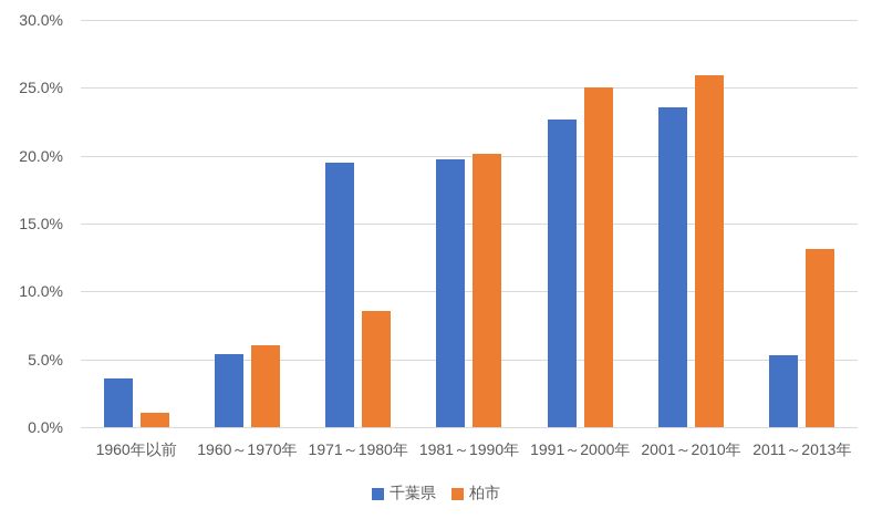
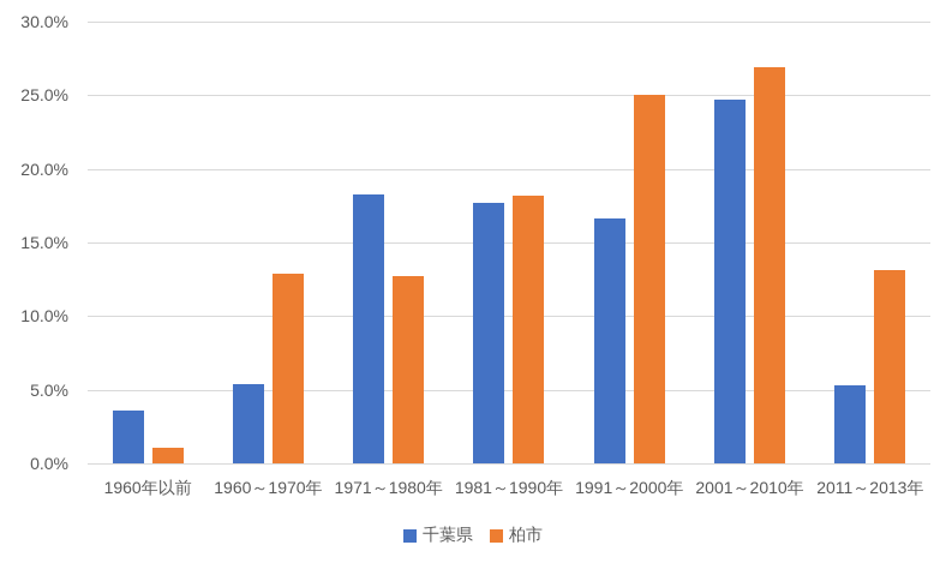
柏市/1960～1970年: 6.0% -> 12.9%
千葉県/1971～1980年: 19.5% -> 18.3%
柏市/1971～1980年: 8.6% -> 12.7%
千葉県/1981～1990年: 19.7% -> 17.7%
柏市/1981～1990年: 20.1% -> 18.2%
千葉県/1991～2000年: 22.7% -> 16.6%
千葉県/2001～2010年: 23.6% -> 24.7%
柏市/2001～2010年: 25.9% -> 26.9%
